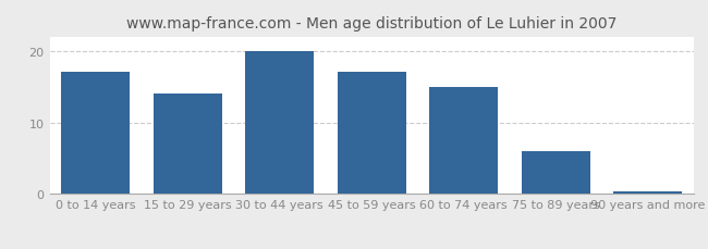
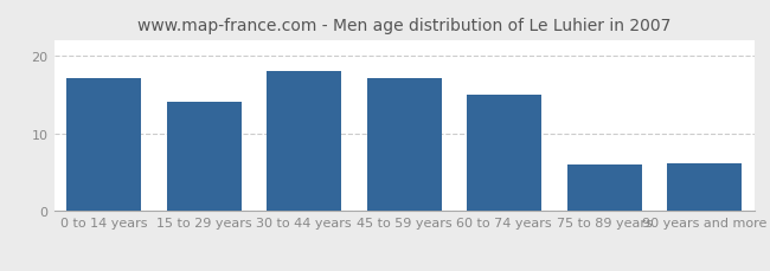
30 to 44 years: 20.0 -> 18.0
90 years and more: 0.3 -> 6.2
